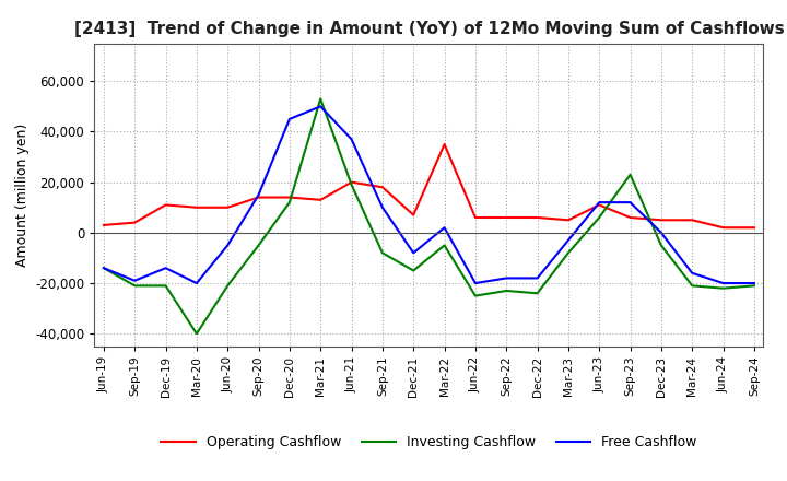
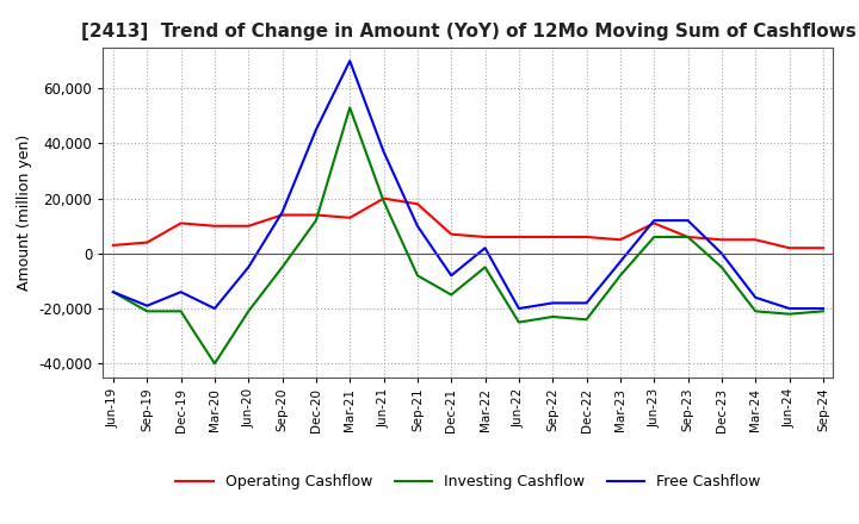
Free Cashflow/Mar-21: 50,000 -> 70,000
Operating Cashflow/Mar-22: 35,000 -> 6,000
Investing Cashflow/Sep-23: 23,000 -> 6,000
